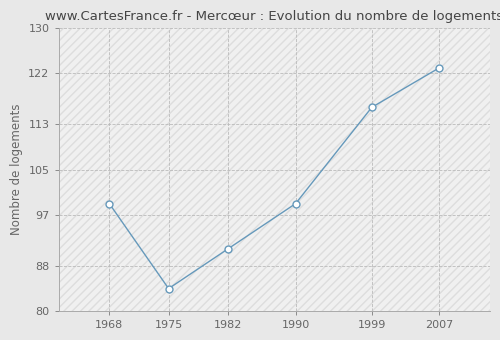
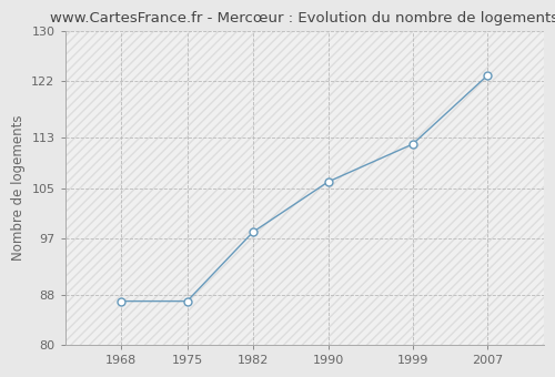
1968: 99 -> 87
1975: 84 -> 87
1982: 91 -> 98
1990: 99 -> 106
1999: 116 -> 112
